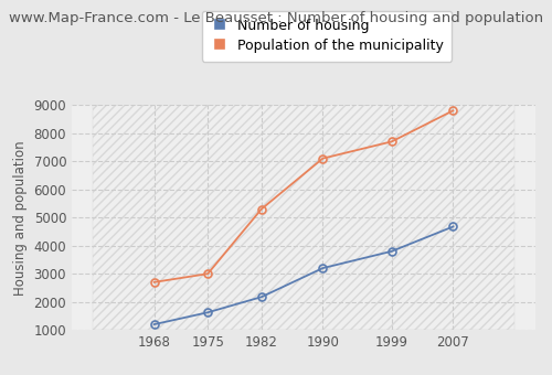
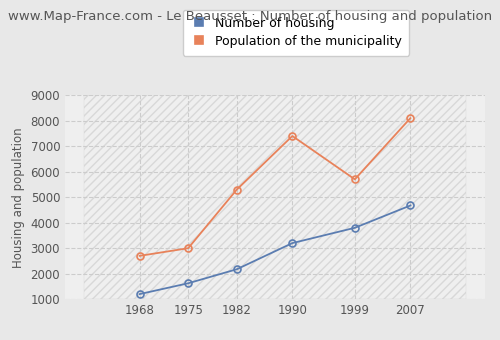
Population of the municipality/1990: 7100 -> 7400
Population of the municipality/1999: 7700 -> 5700
Population of the municipality/2007: 8800 -> 8100
